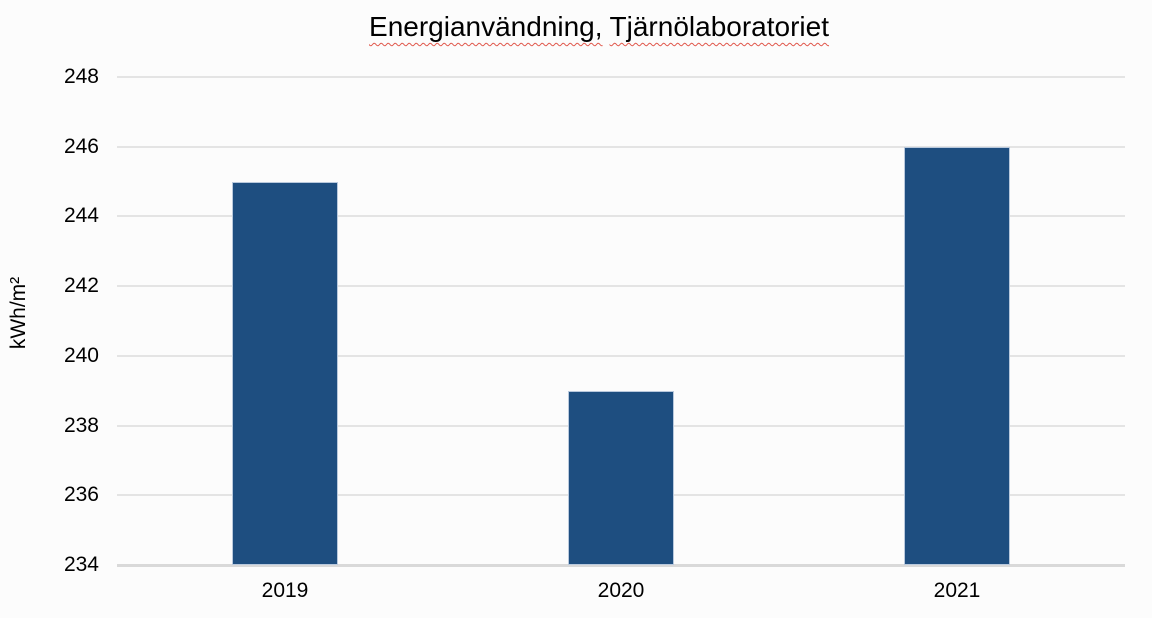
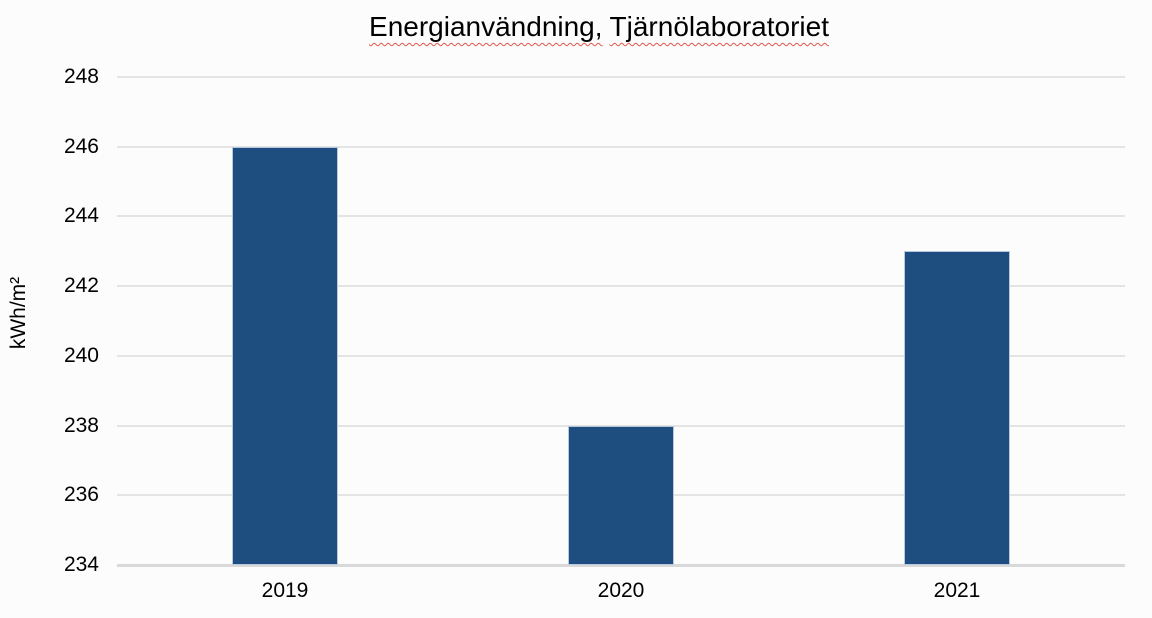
2019: 245 -> 246
2020: 239 -> 238
2021: 246 -> 243
